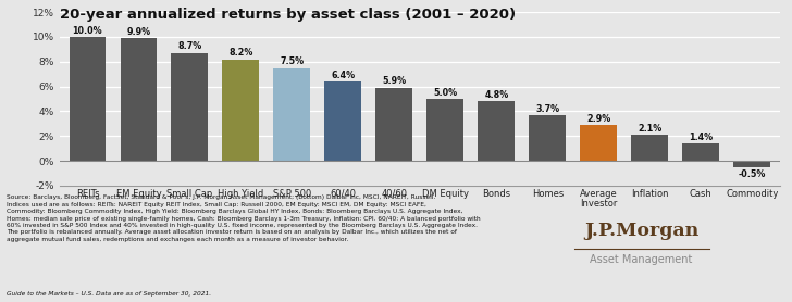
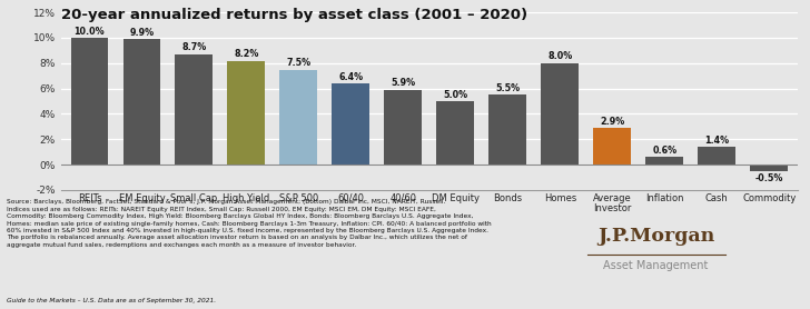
Bonds: 4.8% -> 5.5%
Homes: 3.7% -> 8.0%
Inflation: 2.1% -> 0.6%
